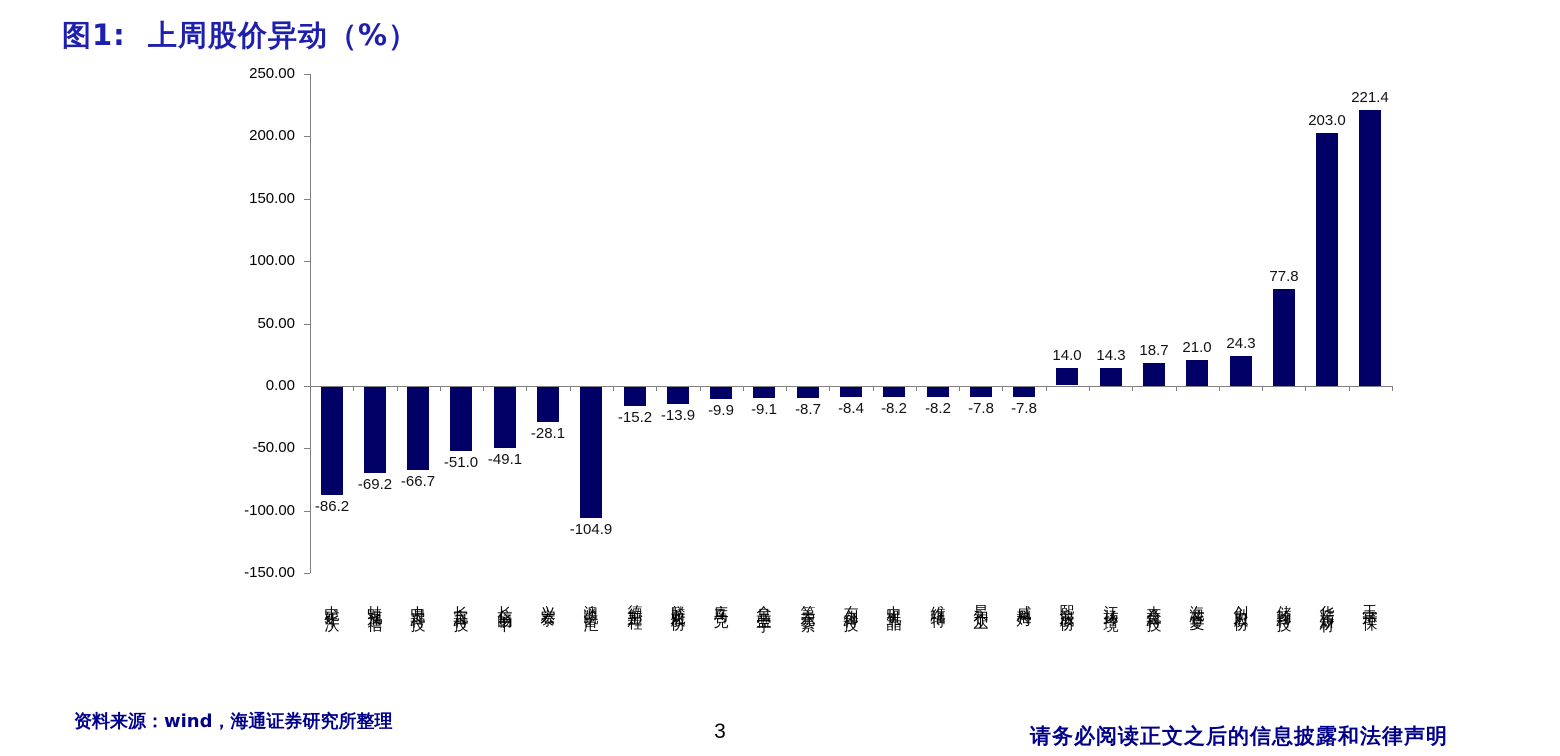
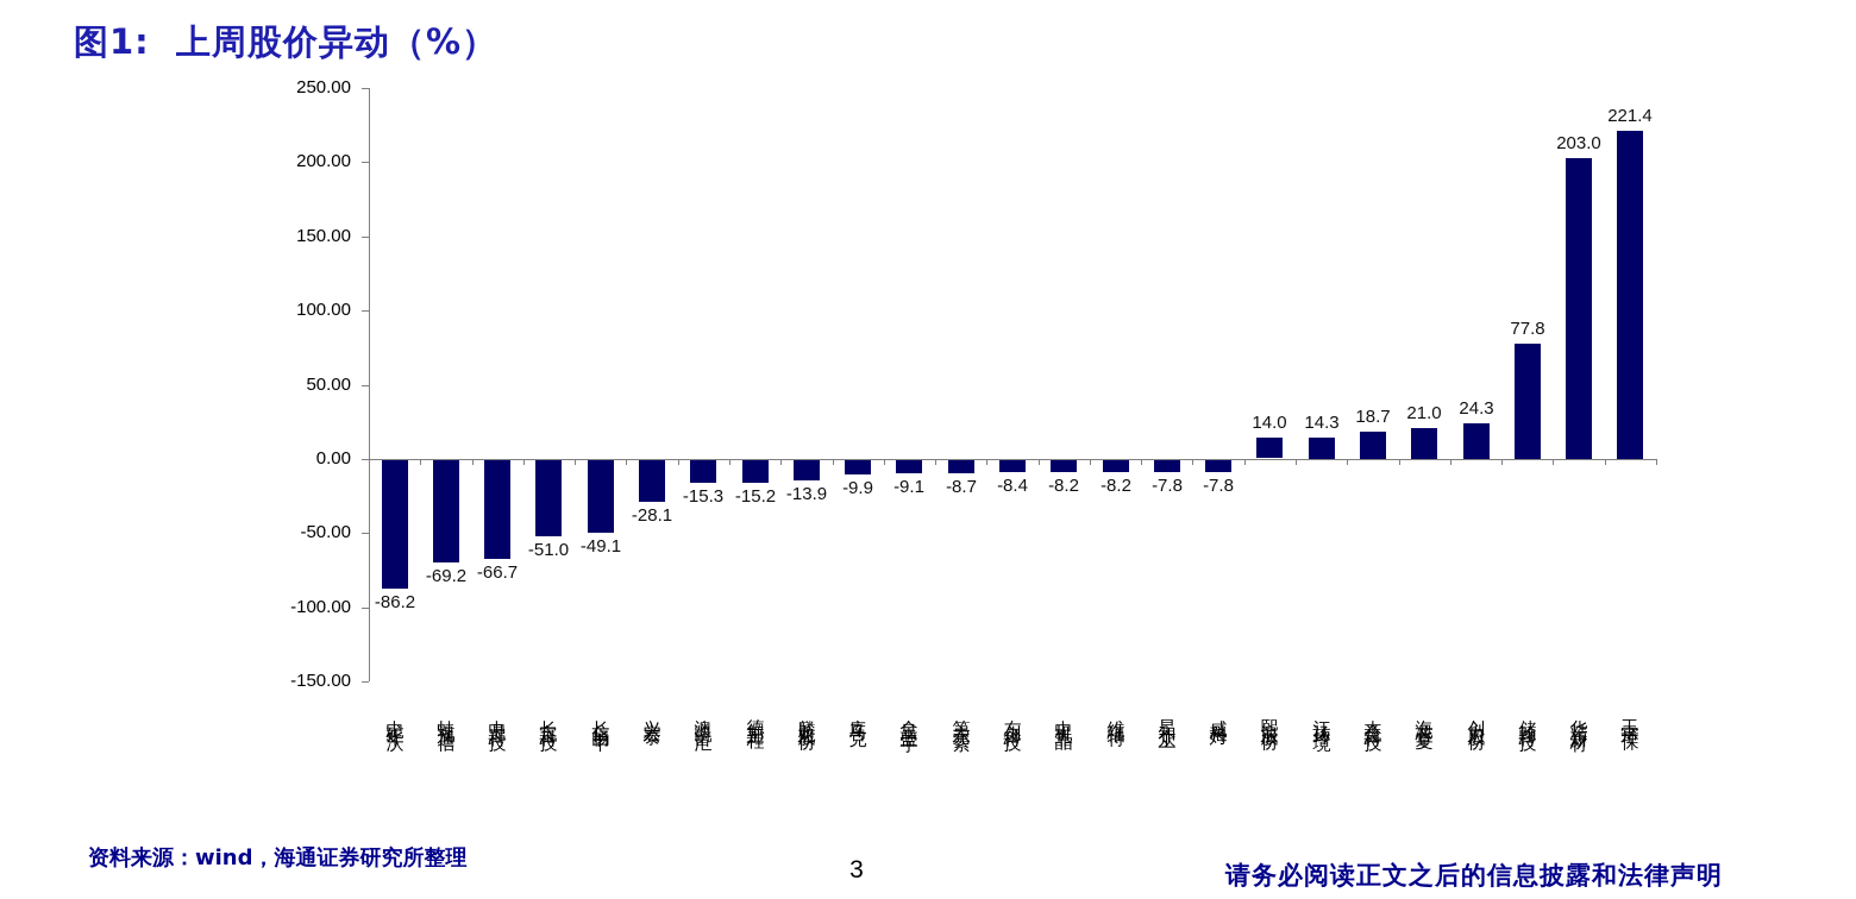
澳凯富汇: -104.9 -> -15.3
